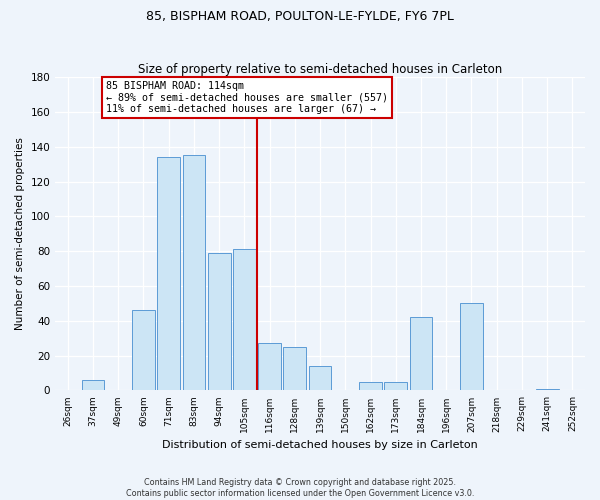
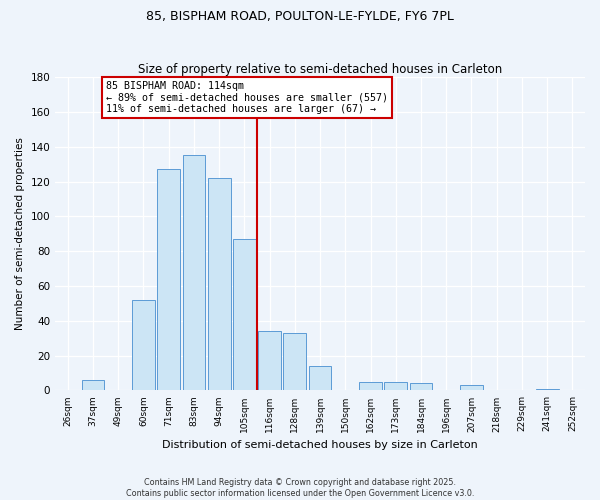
60sqm: 46 -> 52
71sqm: 134 -> 127
94sqm: 79 -> 122
105sqm: 81 -> 87
116sqm: 27 -> 34
128sqm: 25 -> 33
184sqm: 42 -> 4
207sqm: 50 -> 3
